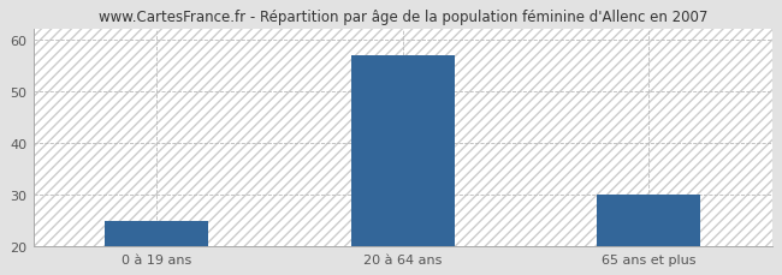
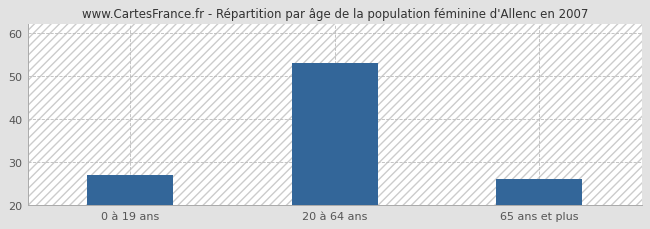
0 à 19 ans: 25 -> 27
20 à 64 ans: 57 -> 53
65 ans et plus: 30 -> 26
